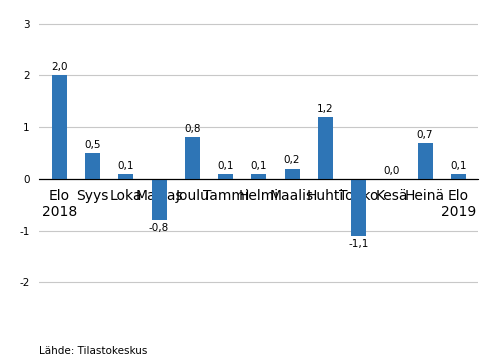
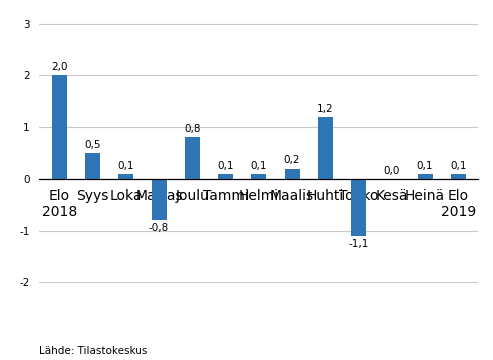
Heinä: 0,7 -> 0,1
